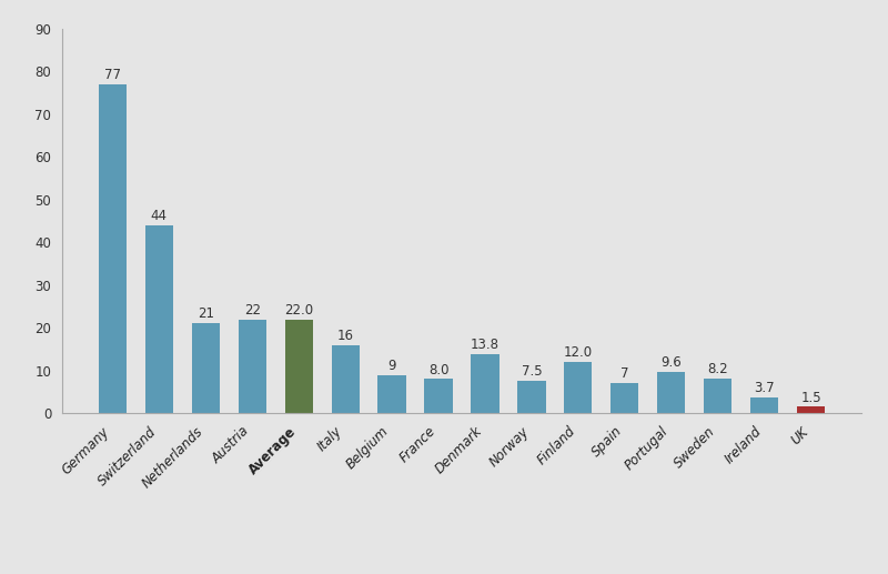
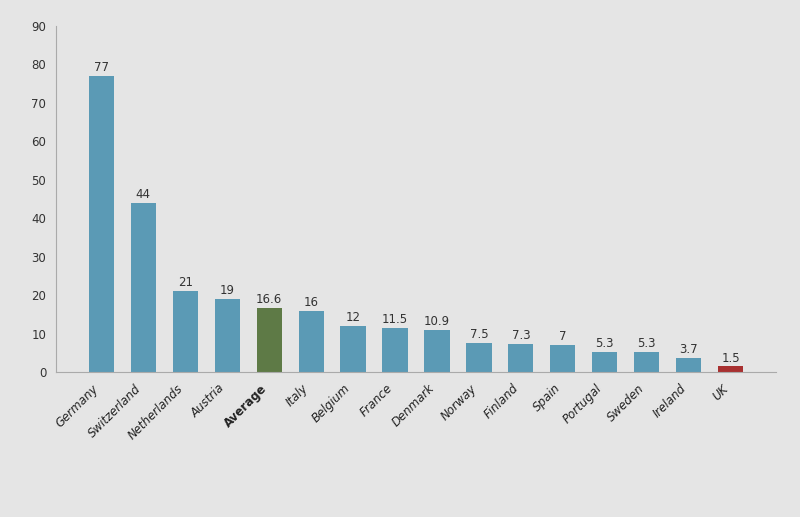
Austria: 22 -> 19
Average: 22.0 -> 16.6
Belgium: 9 -> 12
France: 8.0 -> 11.5
Denmark: 13.8 -> 10.9
Finland: 12.0 -> 7.3
Portugal: 9.6 -> 5.3
Sweden: 8.2 -> 5.3
